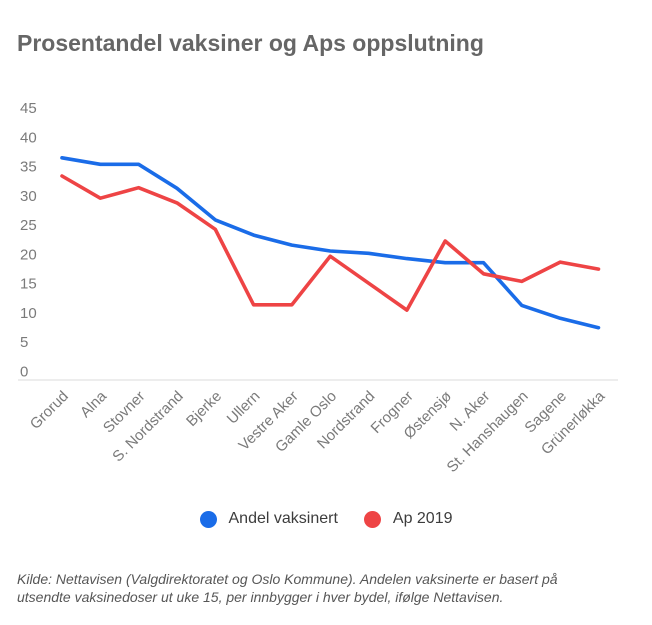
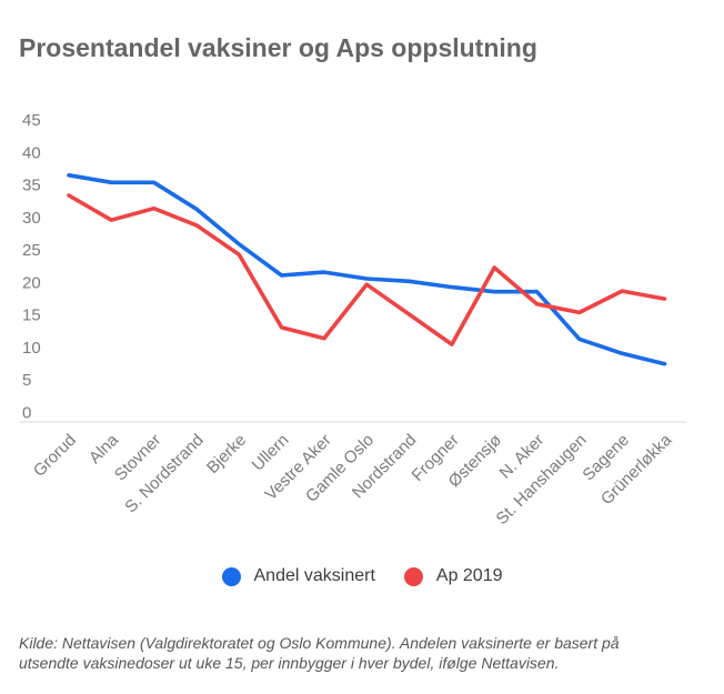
Andel vaksinert/Ullern: 23 -> 21
Ap 2019/Ullern: 11 -> 13
